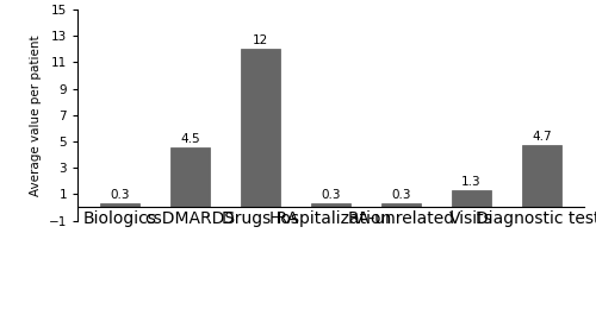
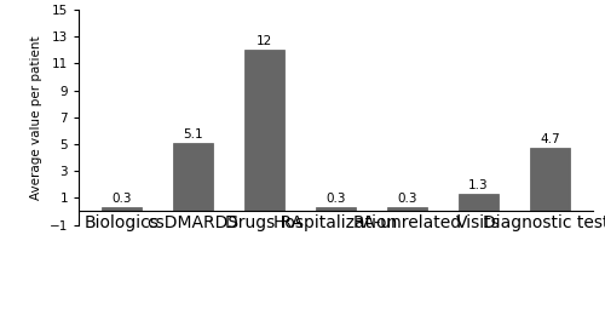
csDMARDS: 4.5 -> 5.1
